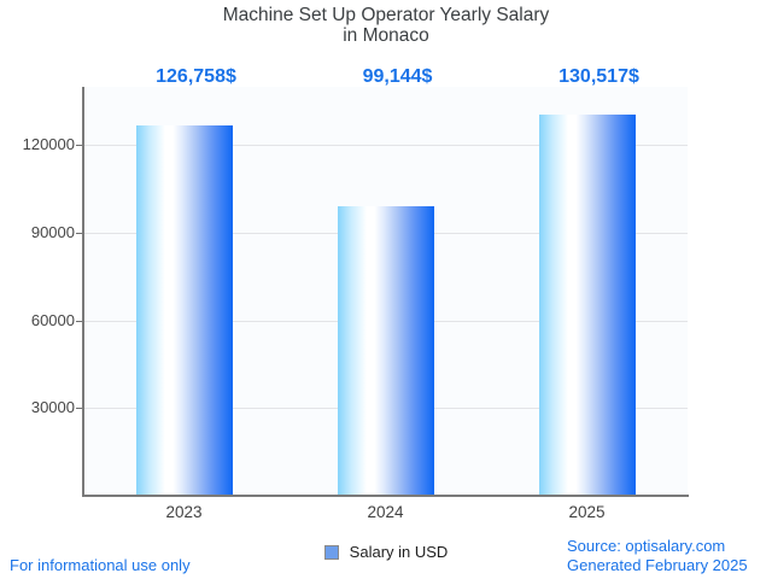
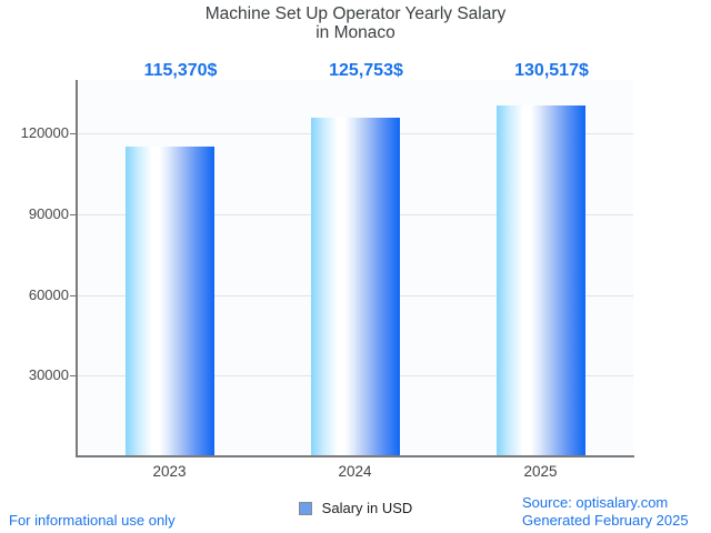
2023: 126,758 -> 115,370
2024: 99,144 -> 125,753
